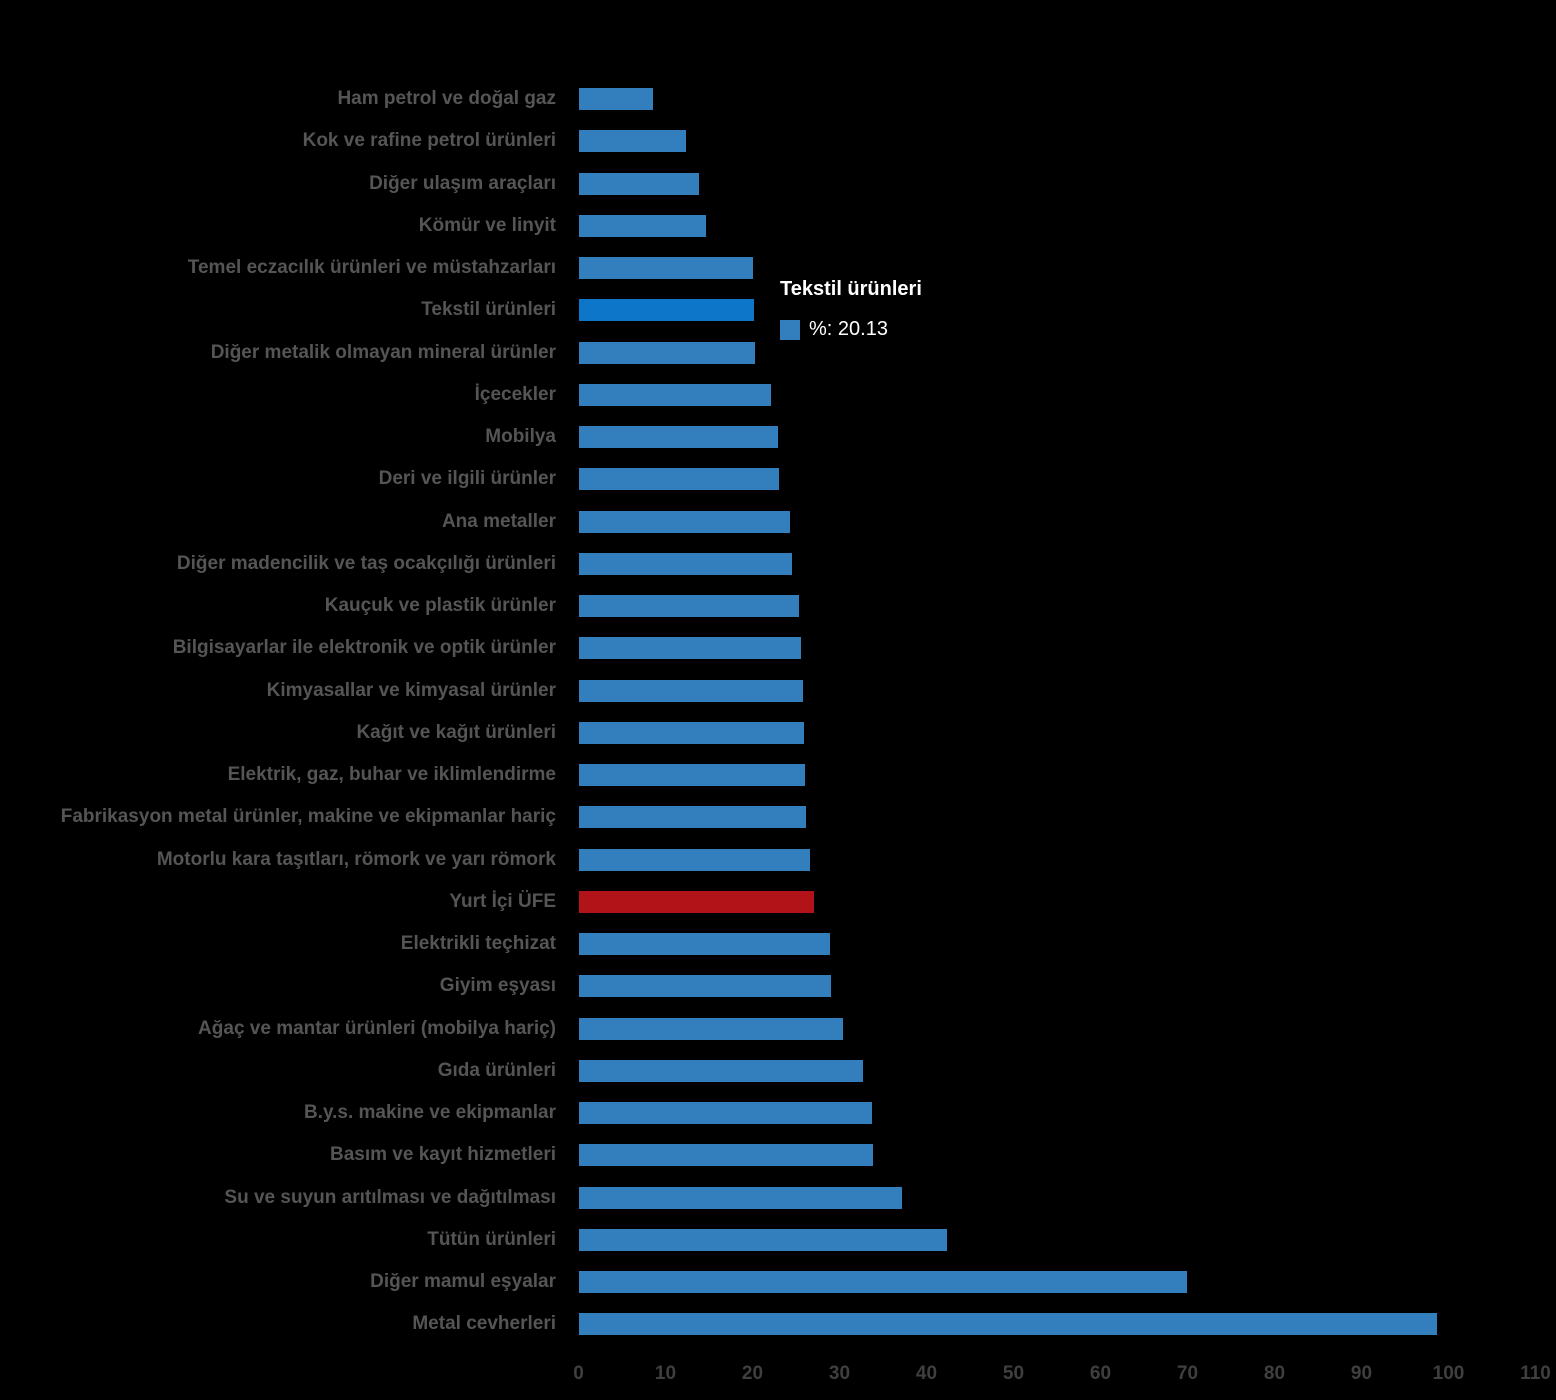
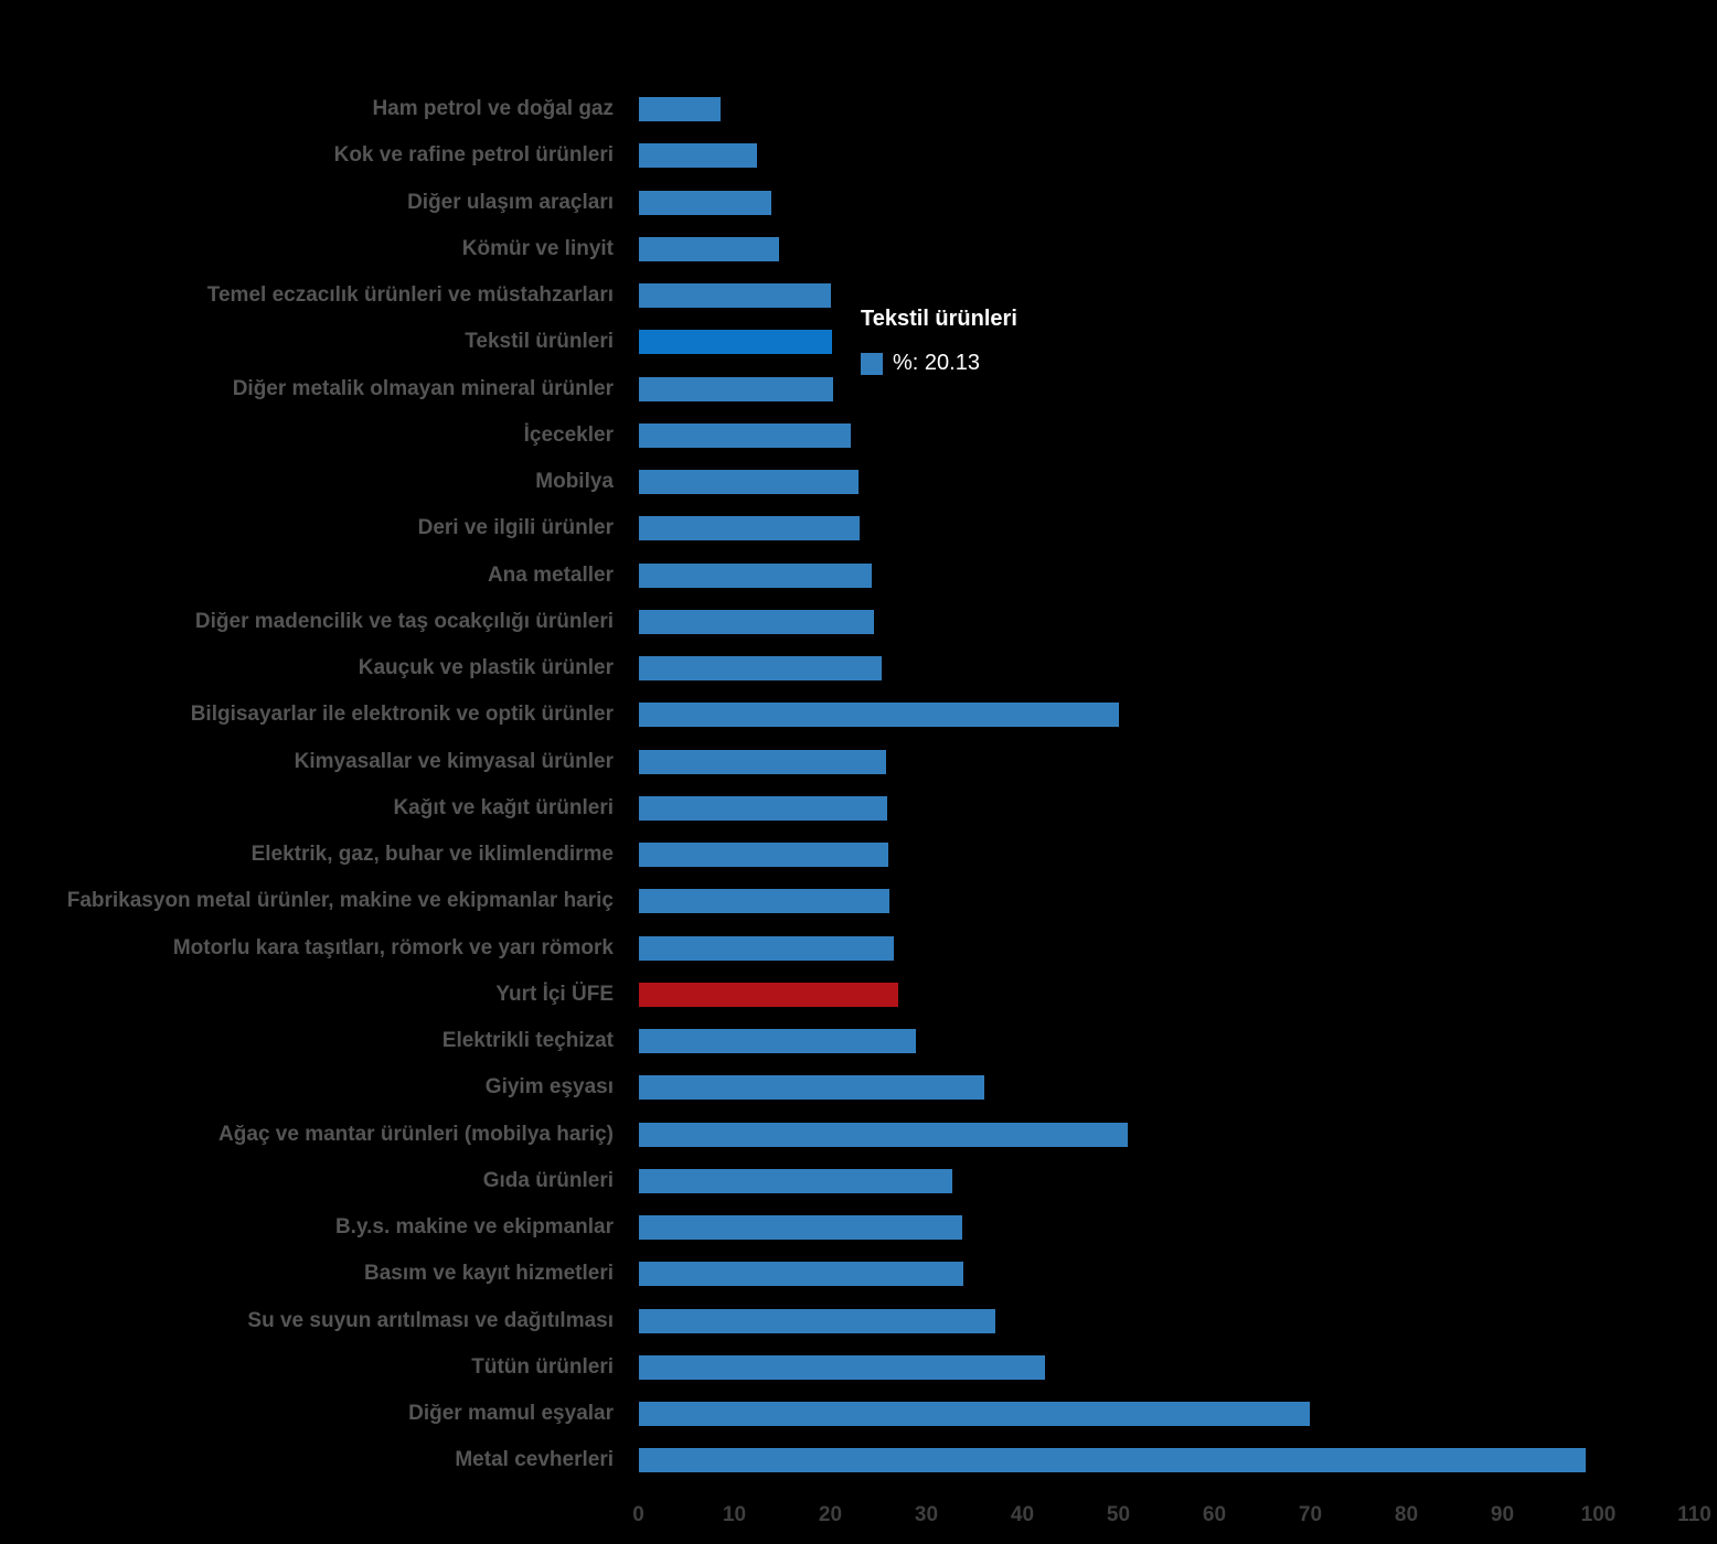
Bilgisayarlar ile elektronik ve optik ürünler: 26 -> 50
Giyim eşyası: 29 -> 36
Ağaç ve mantar ürünleri (mobilya hariç): 30 -> 51
